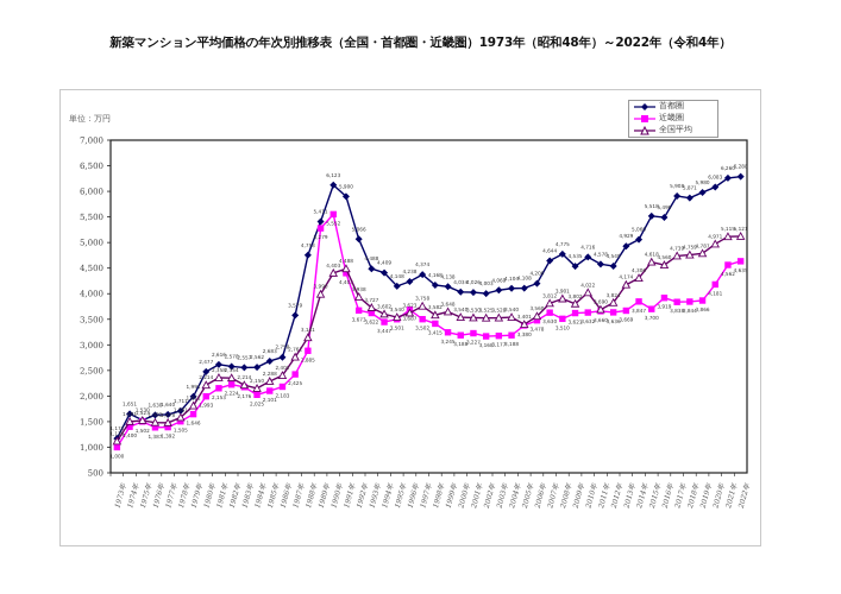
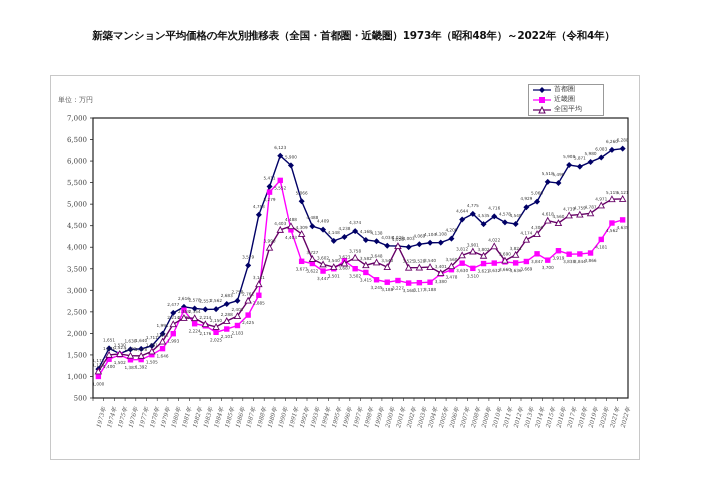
近畿圏/1981年: 2,153 -> 2,539
全国平均/1992年: 3,938 -> 4,309
全国平均/2001年: 3,530 -> 4,026
